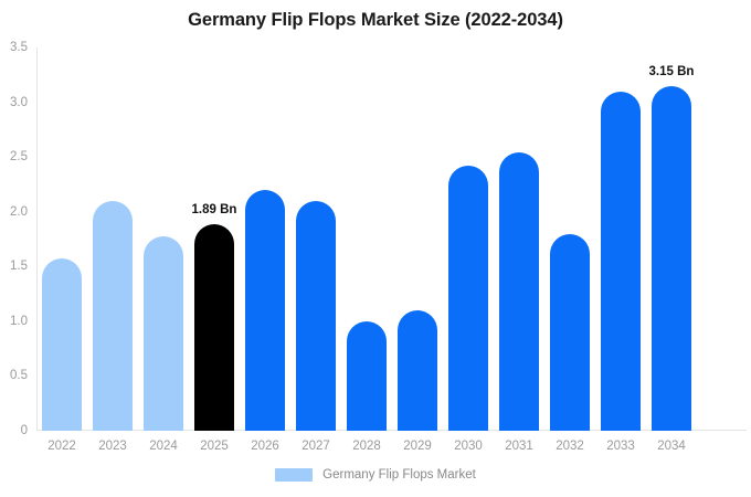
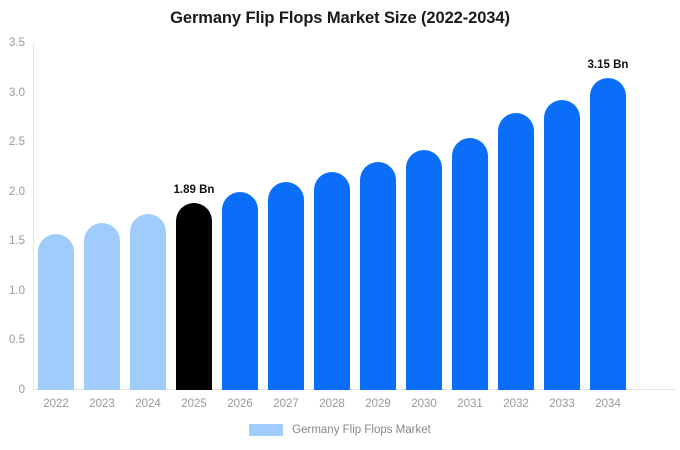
2023: 2.1 -> 1.7
2026: 2.2 -> 2.0
2028: 1.0 -> 2.2
2029: 1.1 -> 2.3
2032: 1.8 -> 2.8
2033: 3.1 -> 2.9
